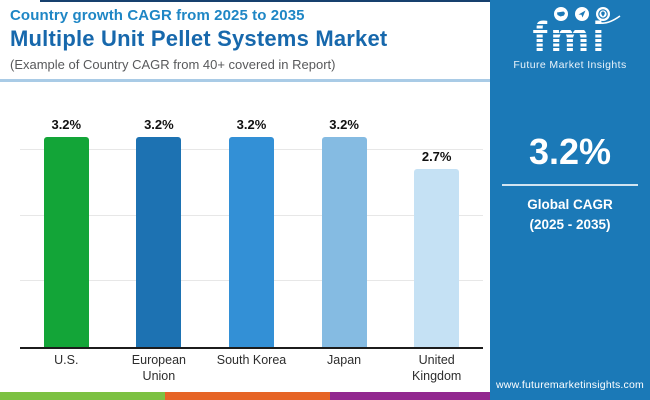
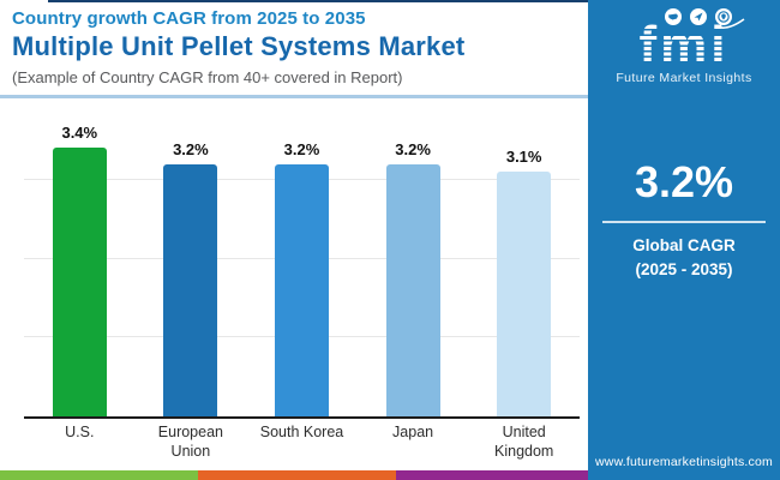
U.S.: 3.2% -> 3.4%
United Kingdom: 2.7% -> 3.1%
